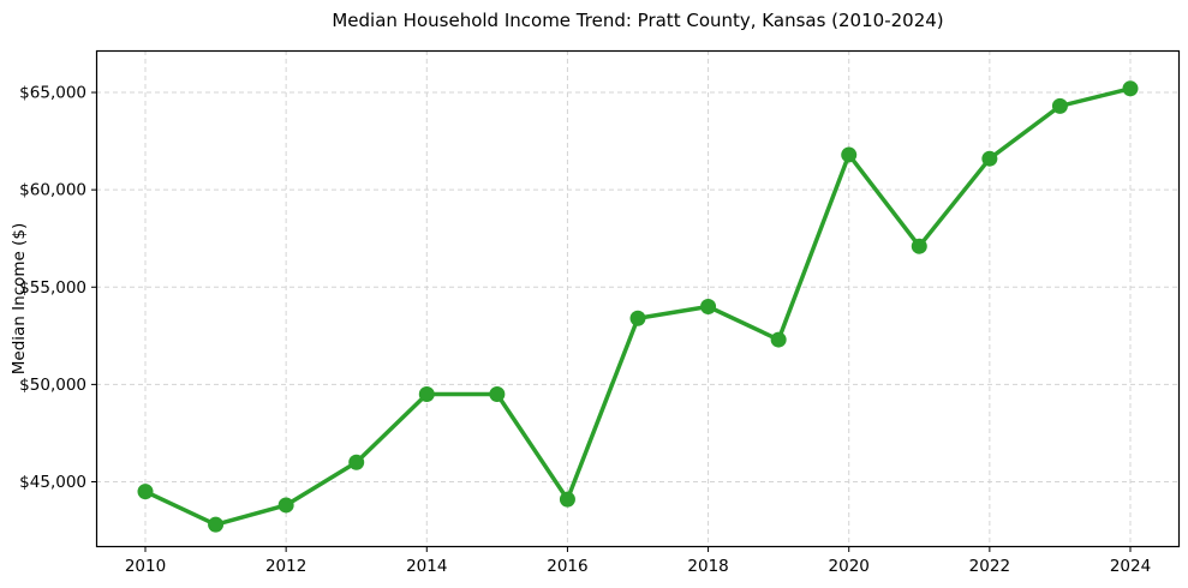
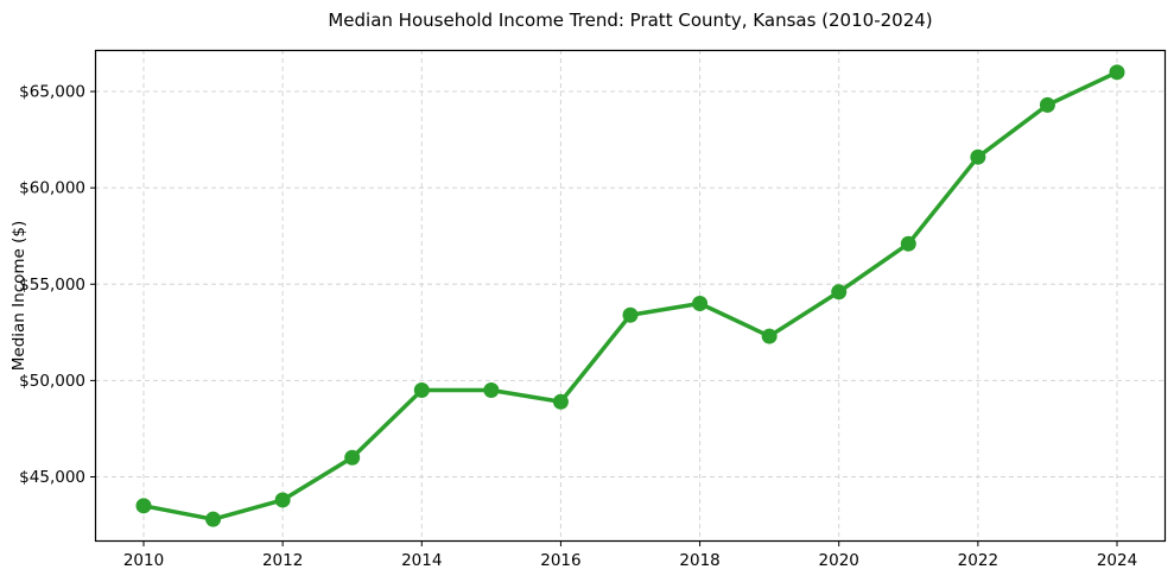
2010: $44500 -> $43500
2016: $44100 -> $48900
2020: $61800 -> $54600
2024: $65200 -> $66000
